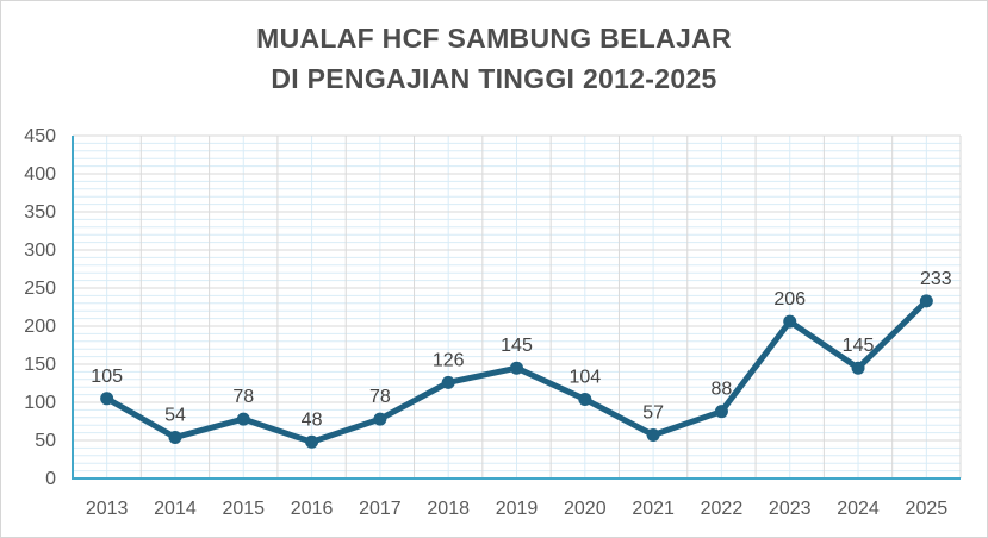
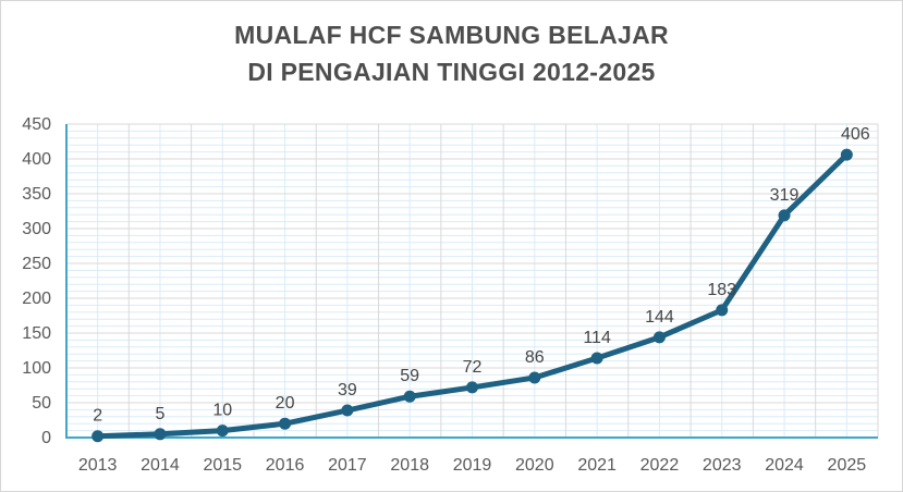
2013: 105 -> 2
2014: 54 -> 5
2015: 78 -> 10
2016: 48 -> 20
2017: 78 -> 39
2018: 126 -> 59
2019: 145 -> 72
2020: 104 -> 86
2021: 57 -> 114
2022: 88 -> 144
2023: 206 -> 183
2024: 145 -> 319
2025: 233 -> 406
